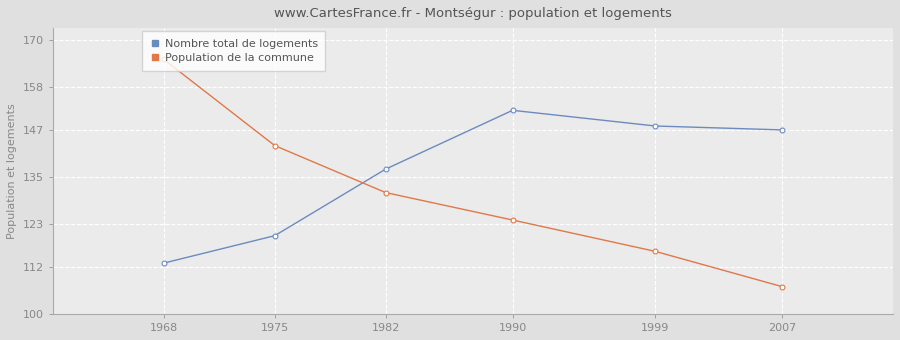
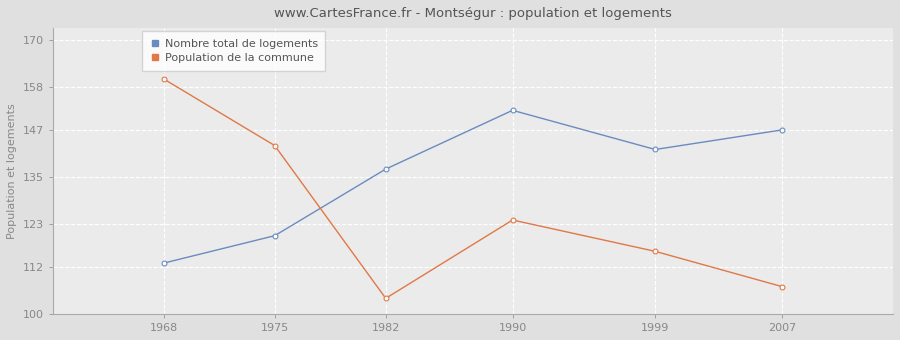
Population de la commune/1968: 165 -> 160
Population de la commune/1982: 131 -> 104
Nombre total de logements/1999: 148 -> 142
